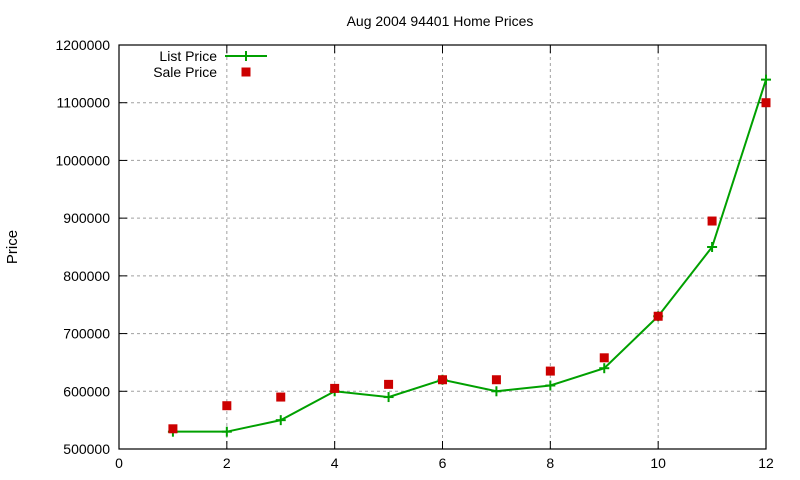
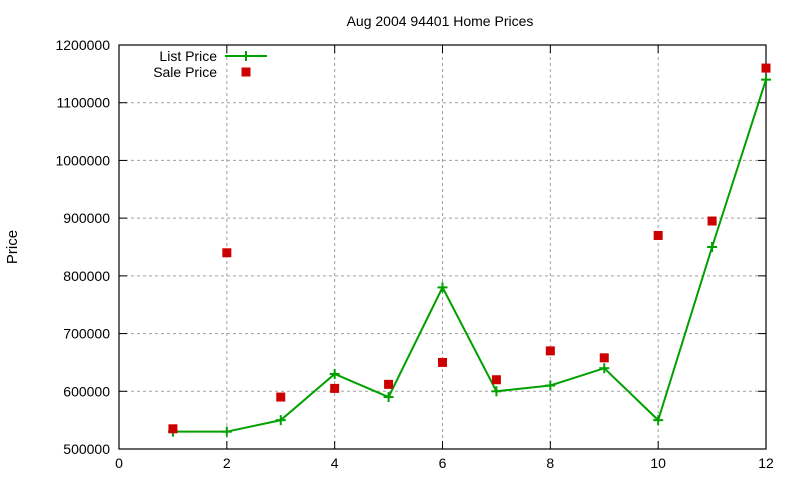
Sale Price/2: 580000 -> 840000
List Price/4: 600000 -> 630000
List Price/6: 620000 -> 780000
Sale Price/6: 620000 -> 650000
Sale Price/8: 640000 -> 670000
List Price/10: 730000 -> 550000
Sale Price/10: 730000 -> 870000
Sale Price/12: 1100000 -> 1160000
